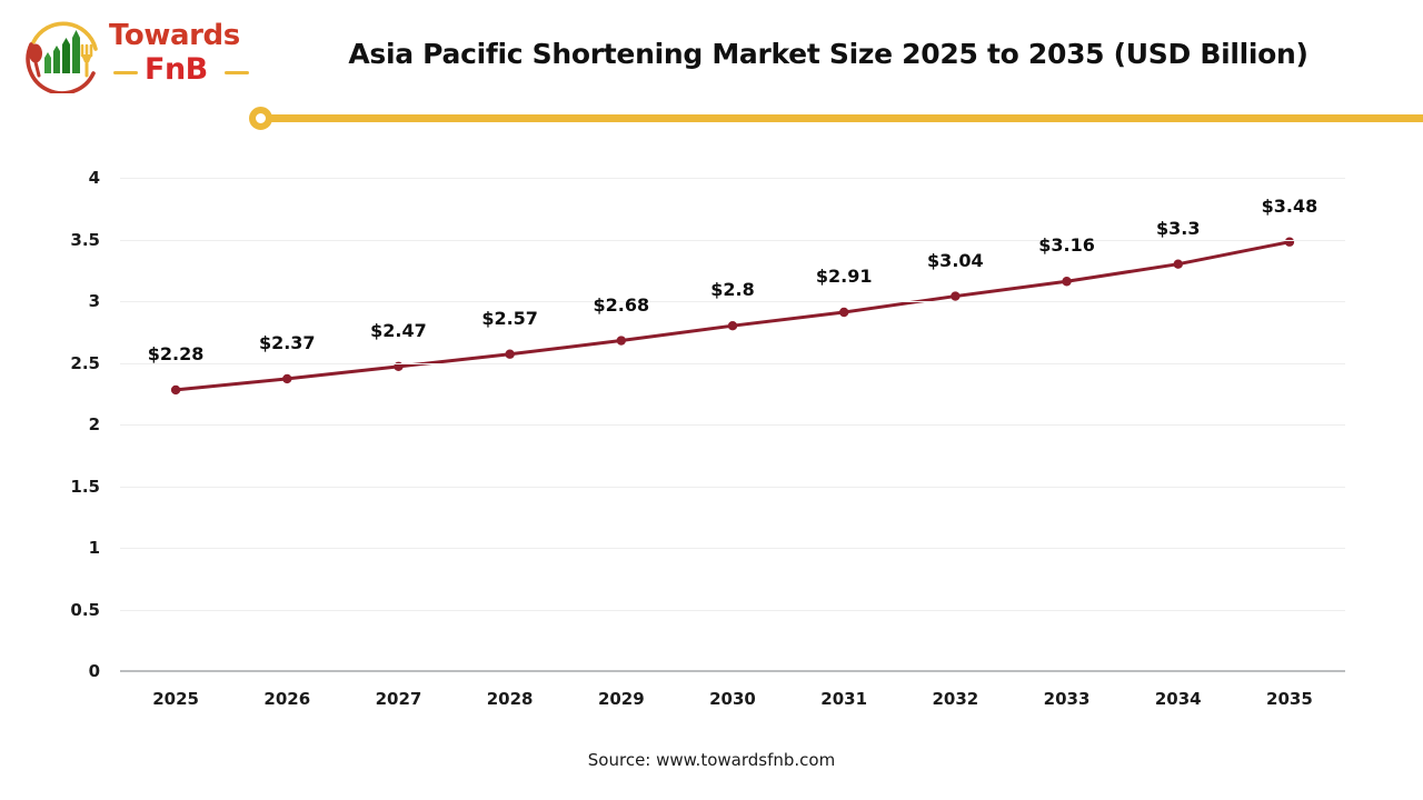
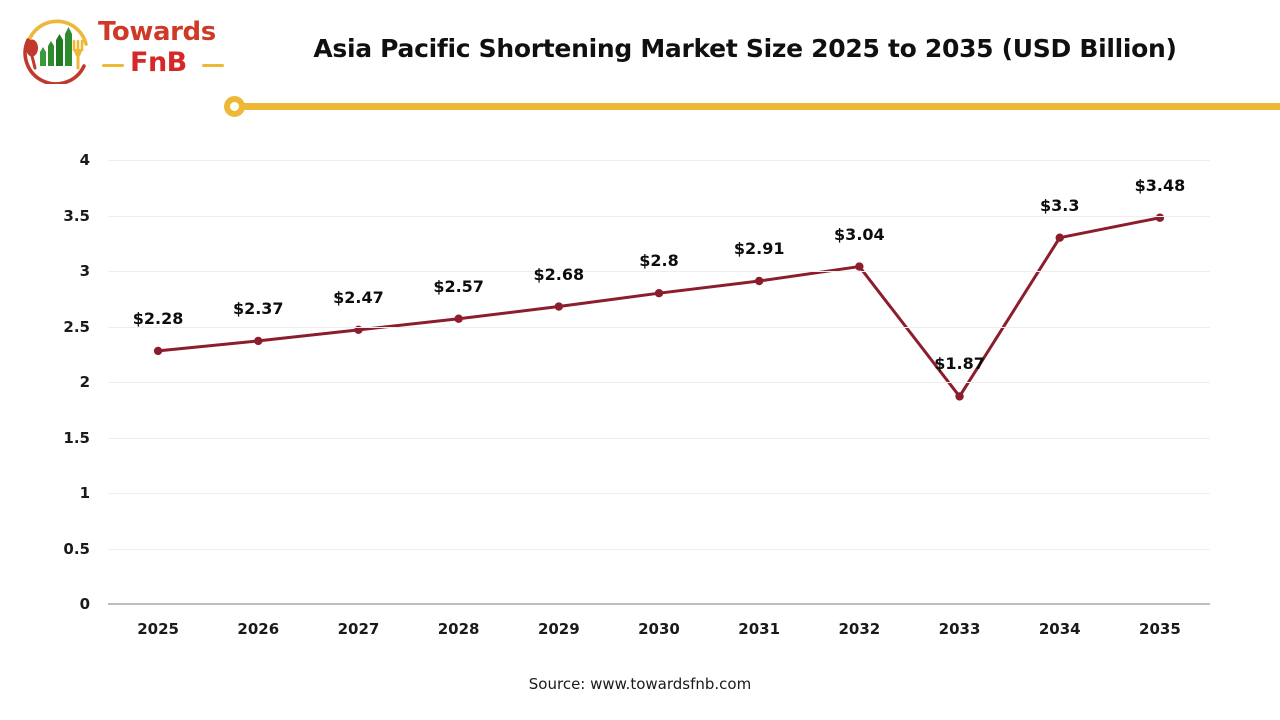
2033: $3.16 -> $1.87
